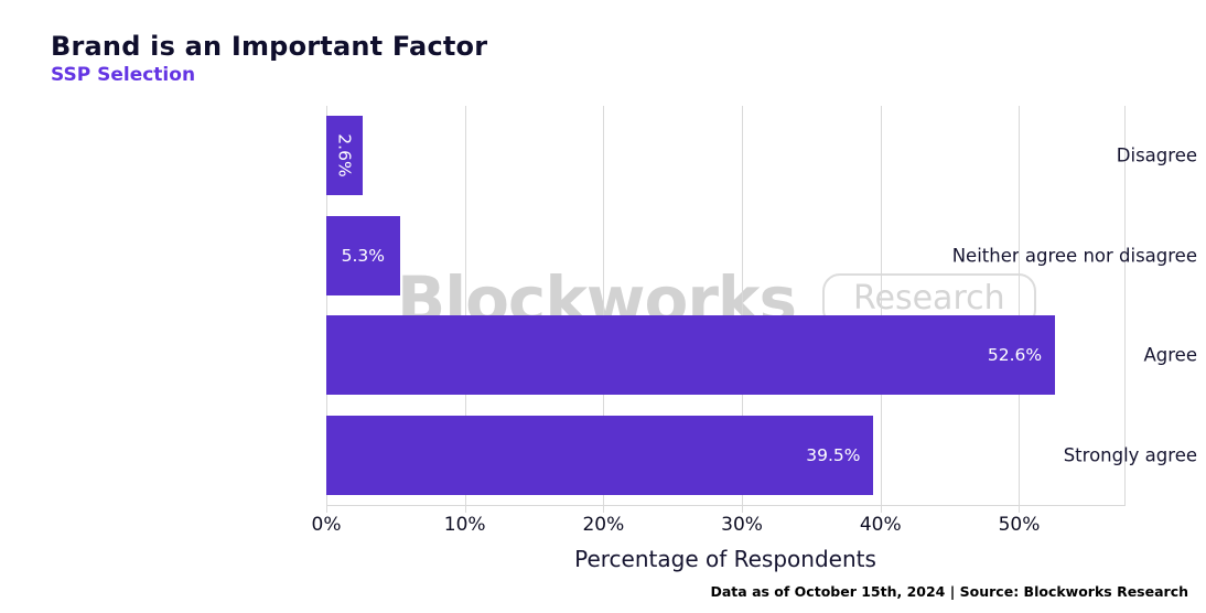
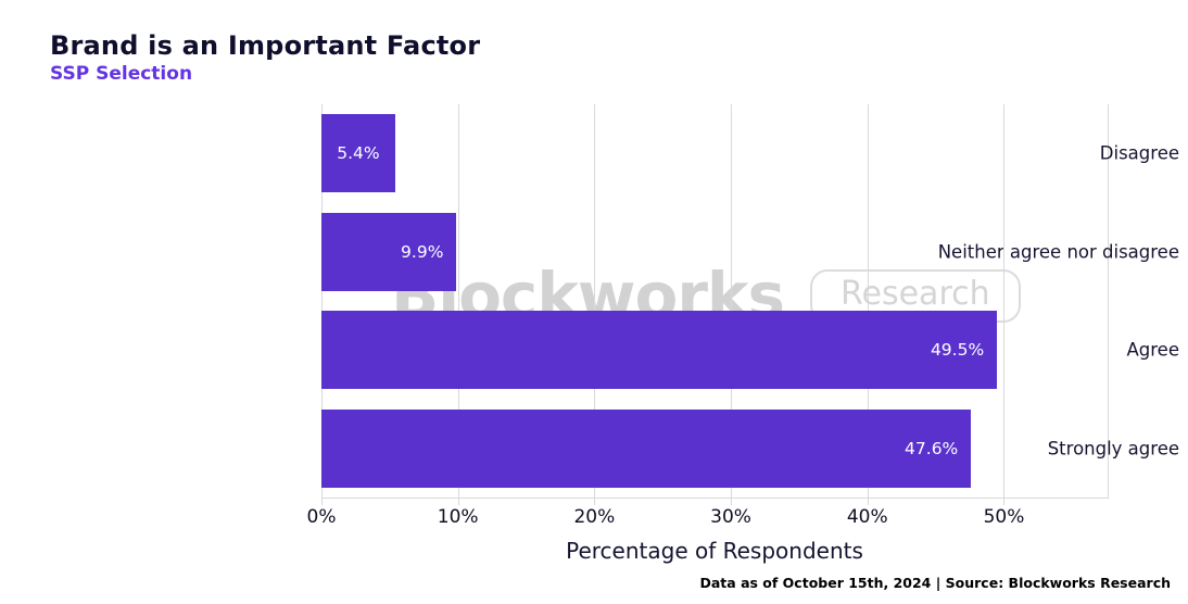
Disagree: 2.6% -> 5.4%
Neither agree nor disagree: 5.3% -> 9.9%
Agree: 52.6% -> 49.5%
Strongly agree: 39.5% -> 47.6%
